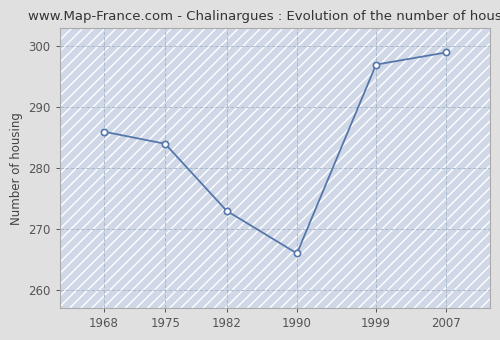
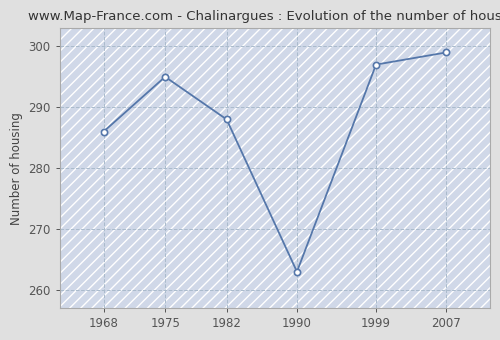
1975: 284 -> 295
1982: 273 -> 288
1990: 266 -> 263
